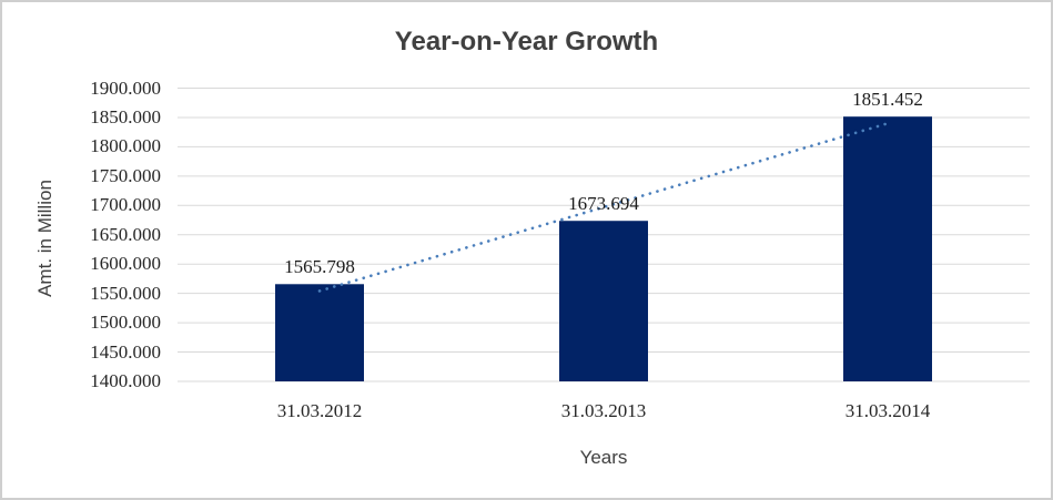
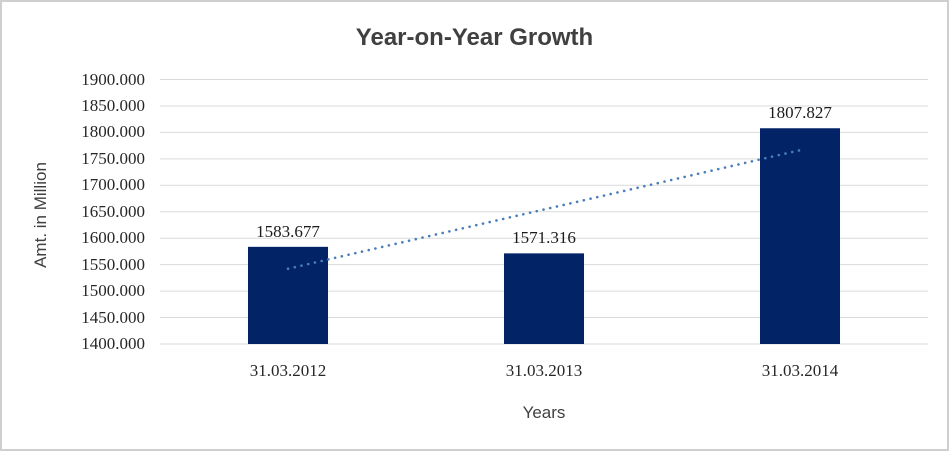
31.03.2012: 1565.798 -> 1583.677
31.03.2013: 1673.694 -> 1571.316
31.03.2014: 1851.452 -> 1807.827
